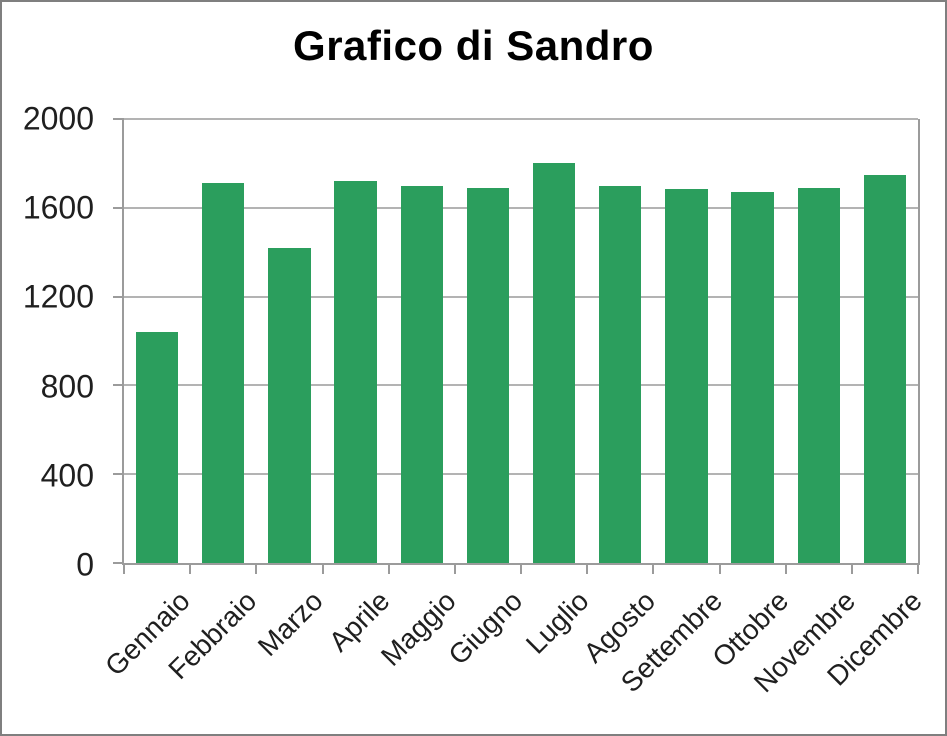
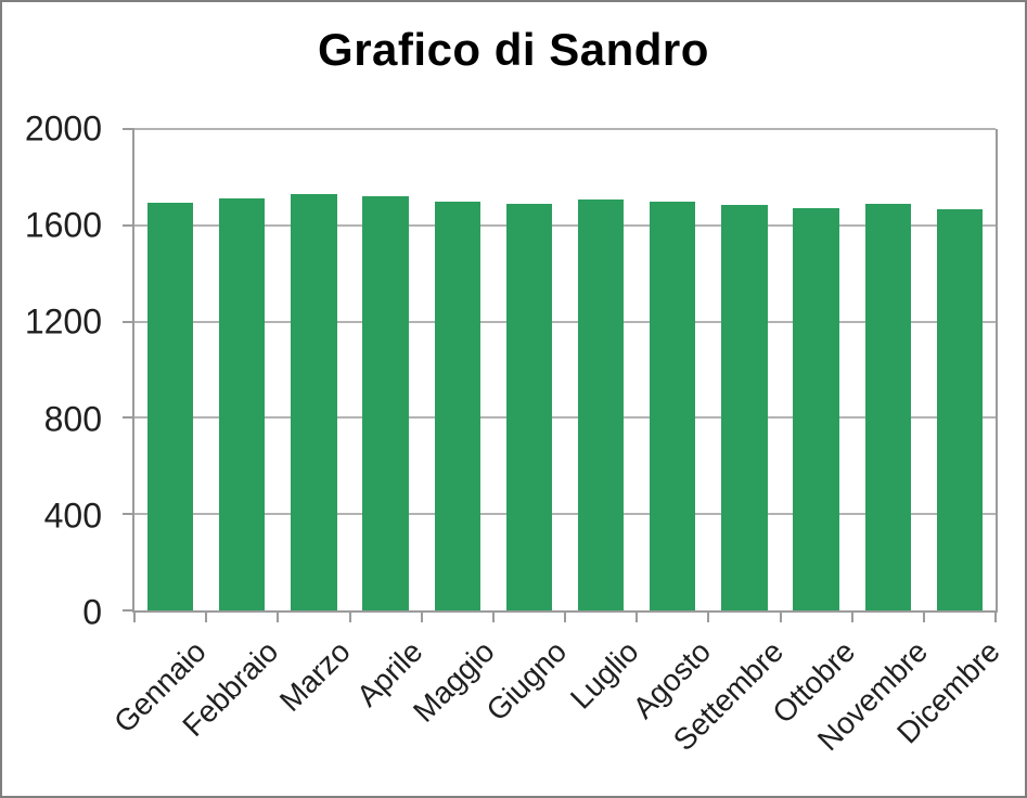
Gennaio: 1040 -> 1700
Marzo: 1420 -> 1730
Luglio: 1800 -> 1710
Dicembre: 1750 -> 1660
